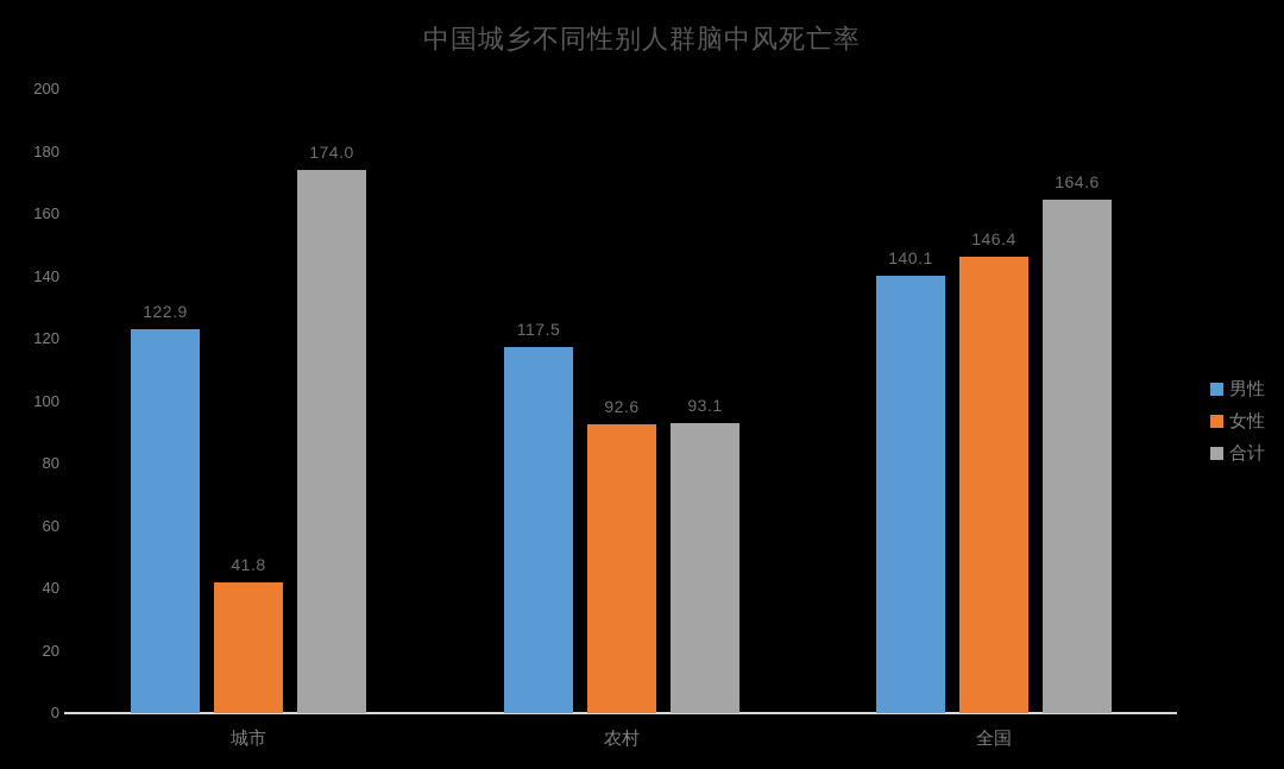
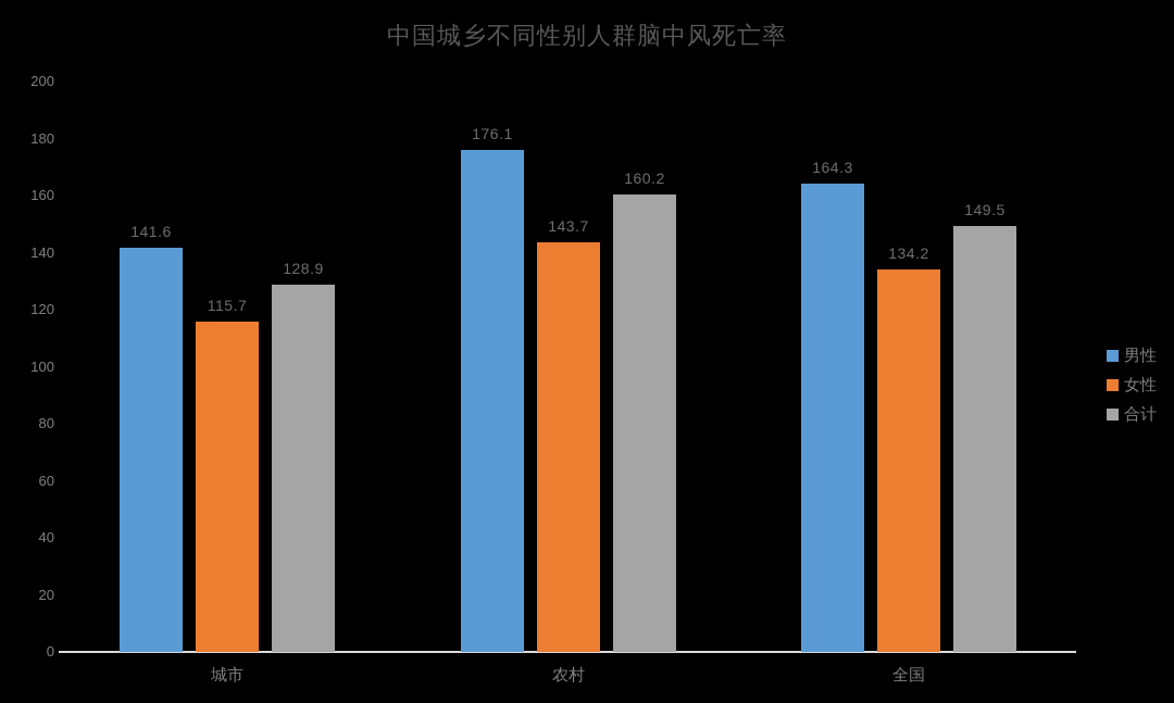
男性/城市: 122.9 -> 141.6
女性/城市: 41.8 -> 115.7
合计/城市: 174.0 -> 128.9
男性/农村: 117.5 -> 176.1
女性/农村: 92.6 -> 143.7
合计/农村: 93.1 -> 160.2
男性/全国: 140.1 -> 164.3
女性/全国: 146.4 -> 134.2
合计/全国: 164.6 -> 149.5
